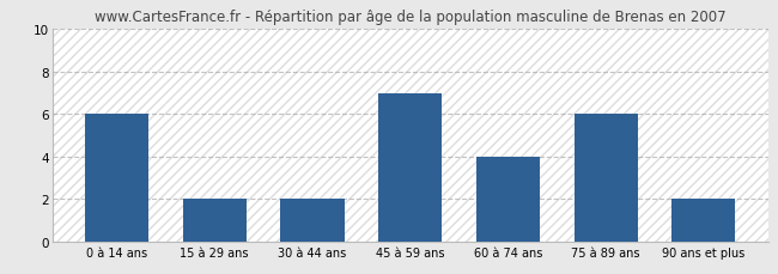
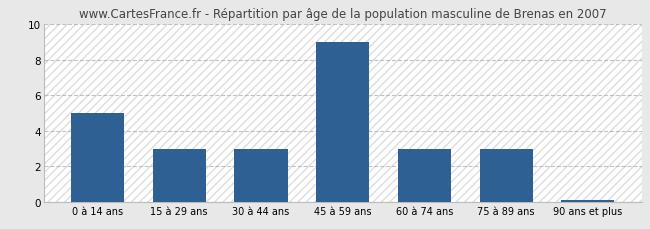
0 à 14 ans: 6.0 -> 5.0
15 à 29 ans: 2.0 -> 3.0
30 à 44 ans: 2.0 -> 3.0
45 à 59 ans: 7.0 -> 9.0
60 à 74 ans: 4.0 -> 3.0
75 à 89 ans: 6.0 -> 3.0
90 ans et plus: 2.0 -> 0.1
